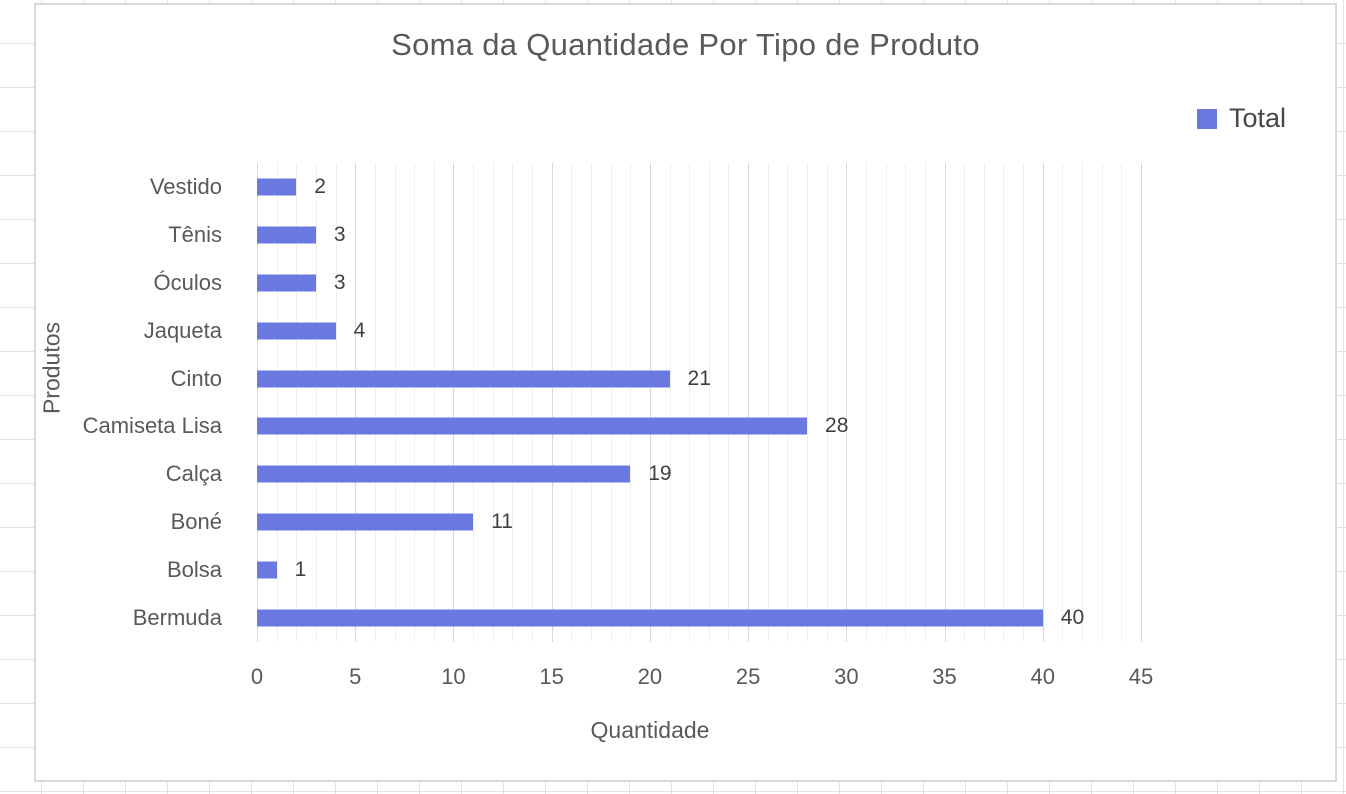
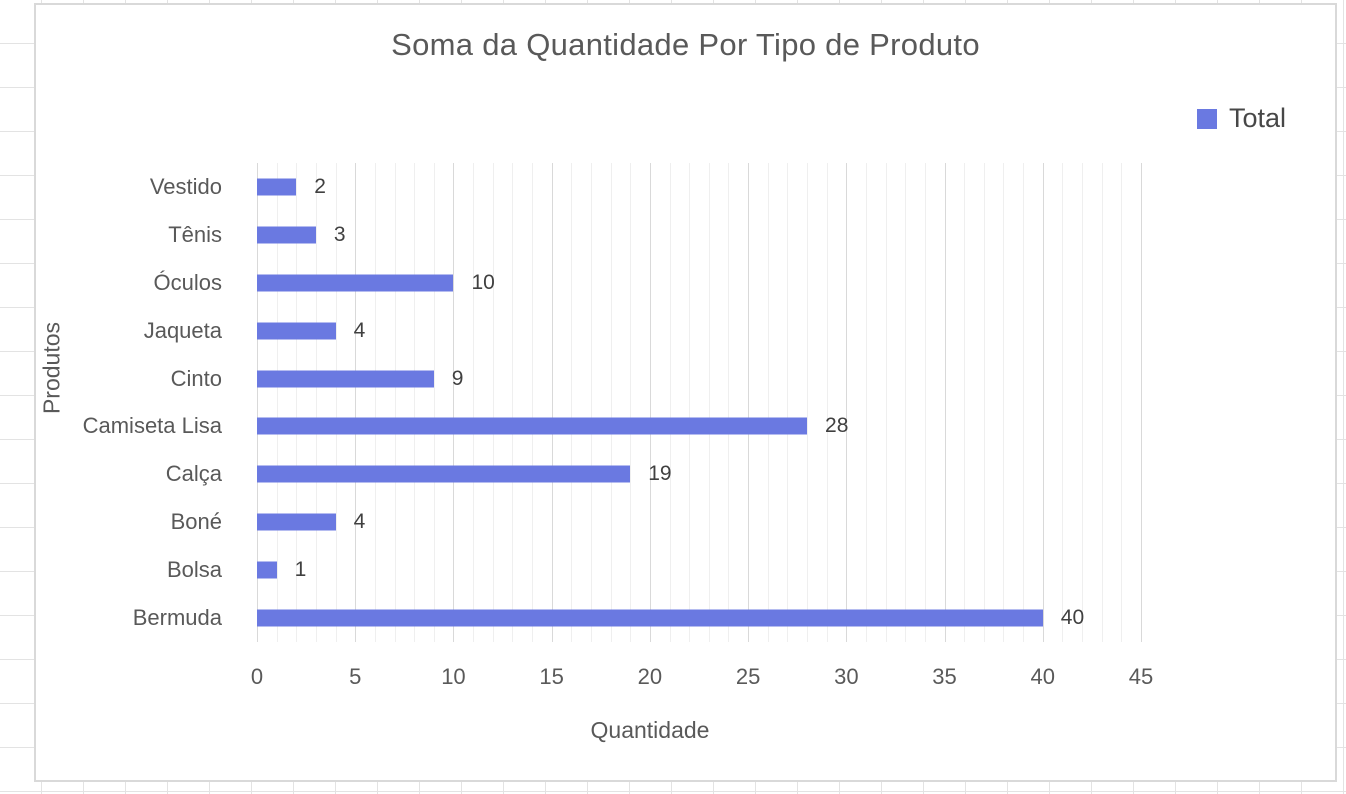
Óculos: 3 -> 10
Cinto: 21 -> 9
Boné: 11 -> 4
